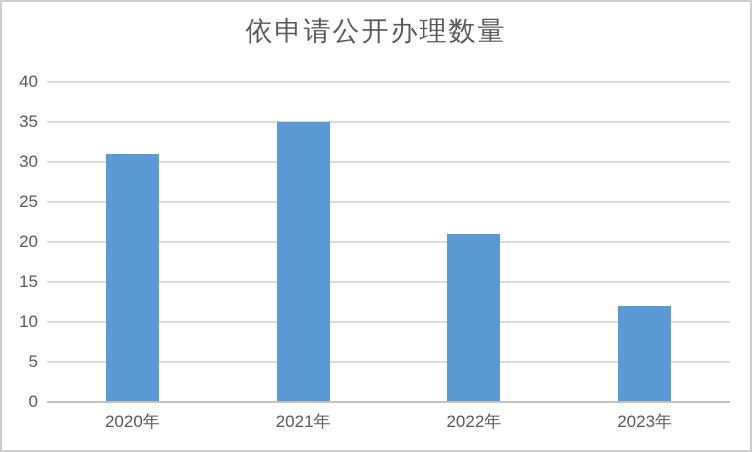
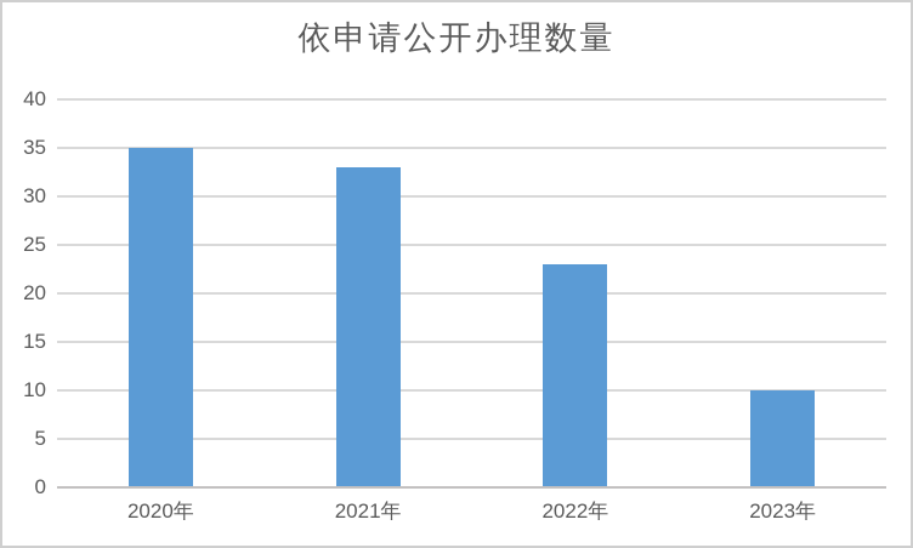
2020年: 31 -> 35
2021年: 35 -> 33
2022年: 21 -> 23
2023年: 12 -> 10
